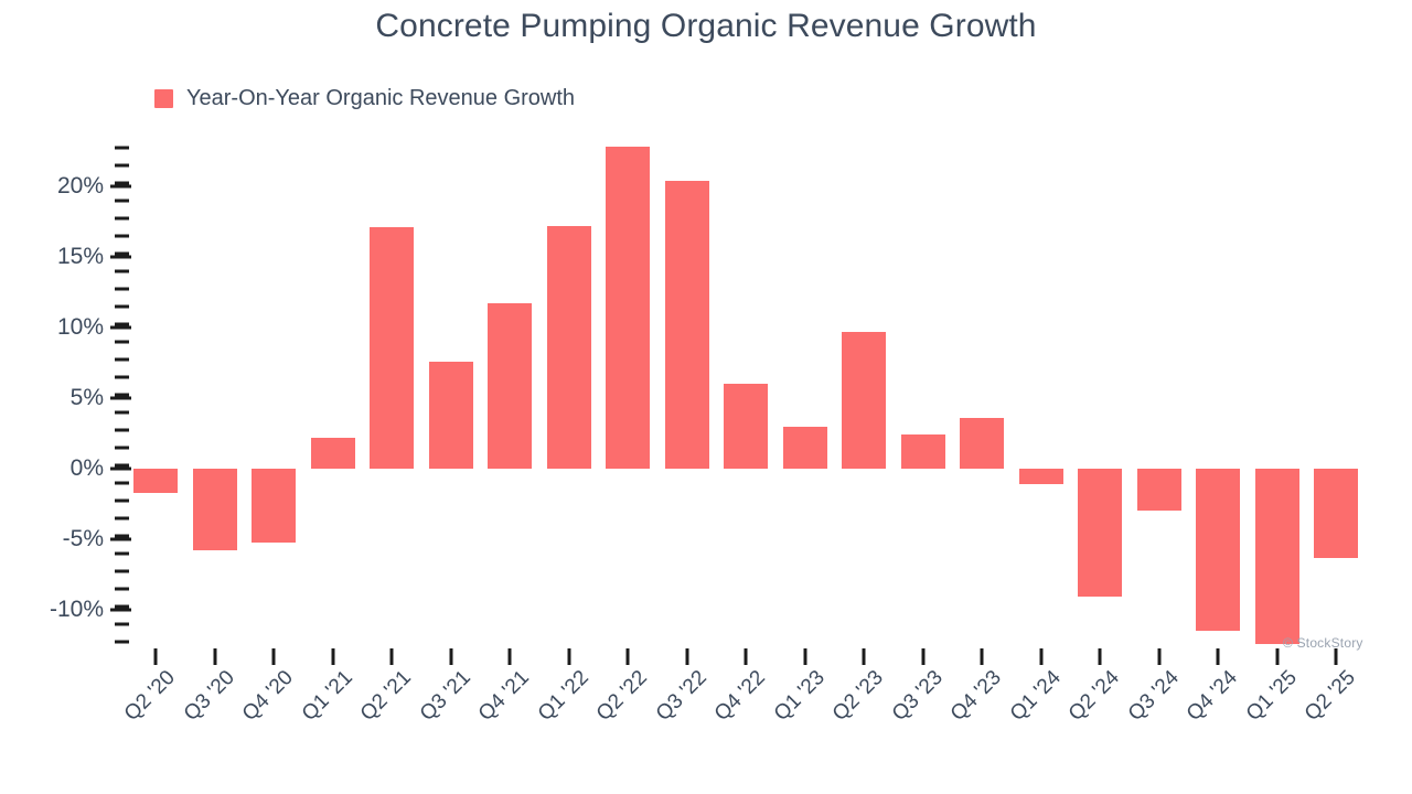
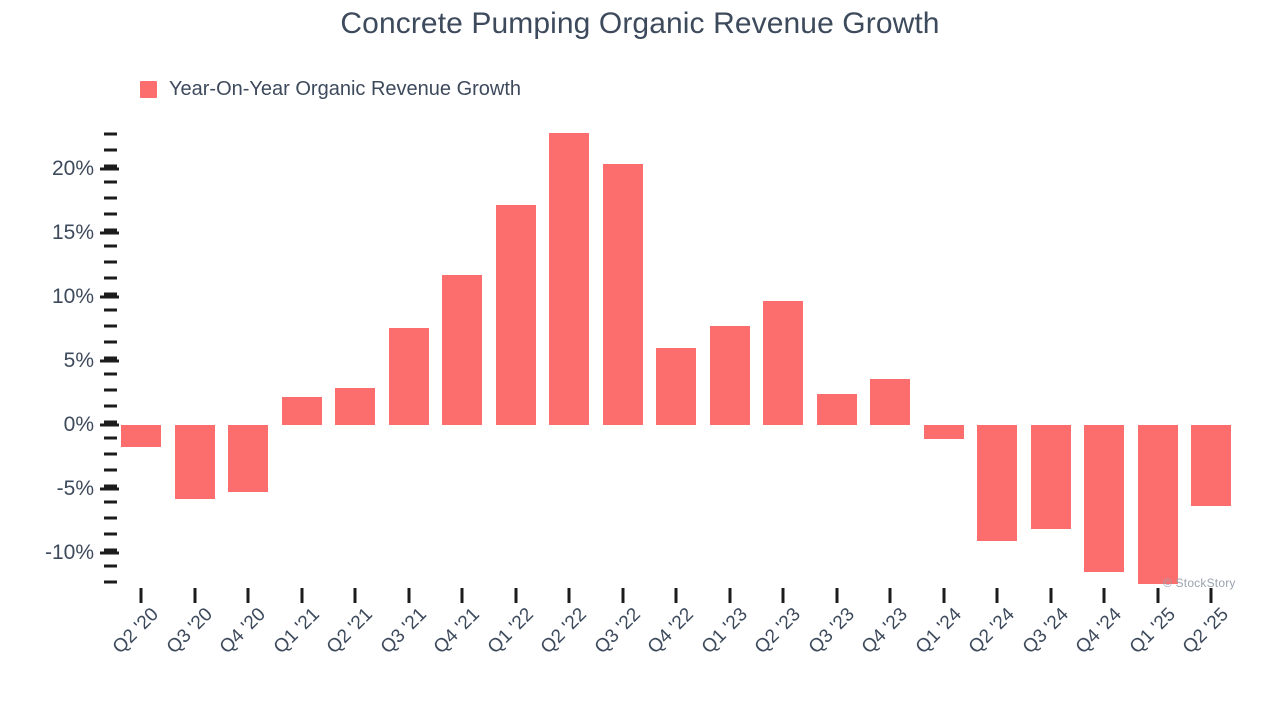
Q2 '21: 17.1% -> 2.9%
Q1 '23: 3.0% -> 7.7%
Q3 '24: -3.0% -> -8.1%
